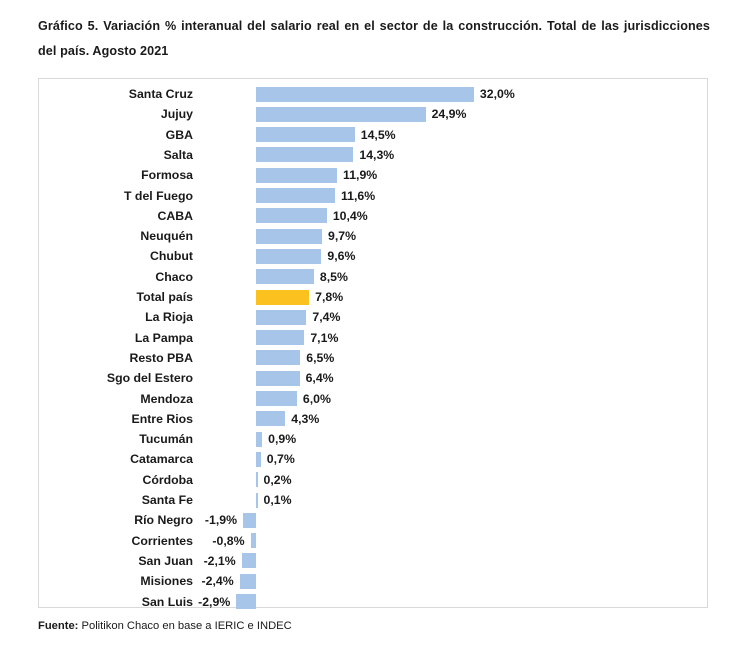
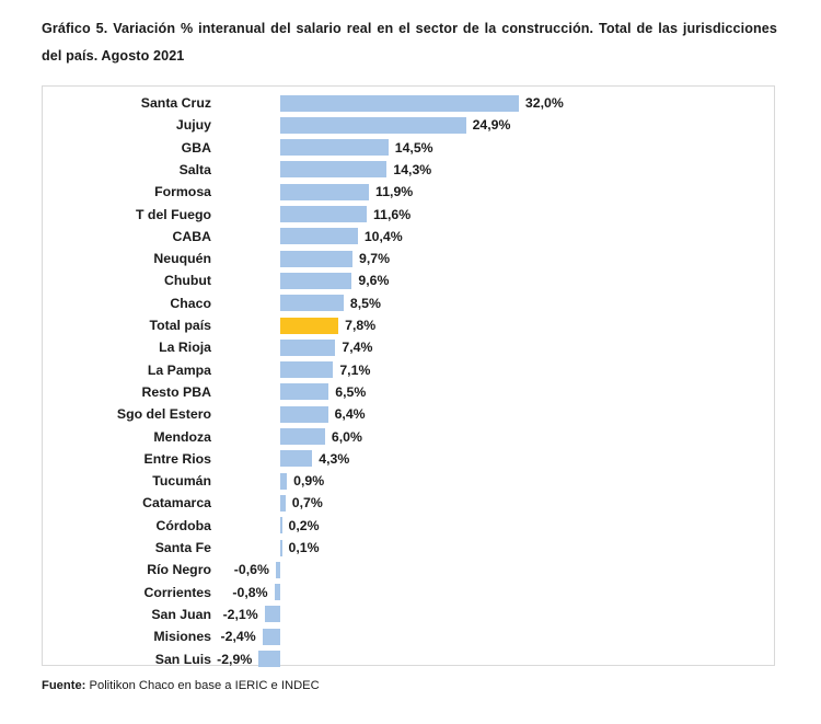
Río Negro: -1,9% -> -0,6%
